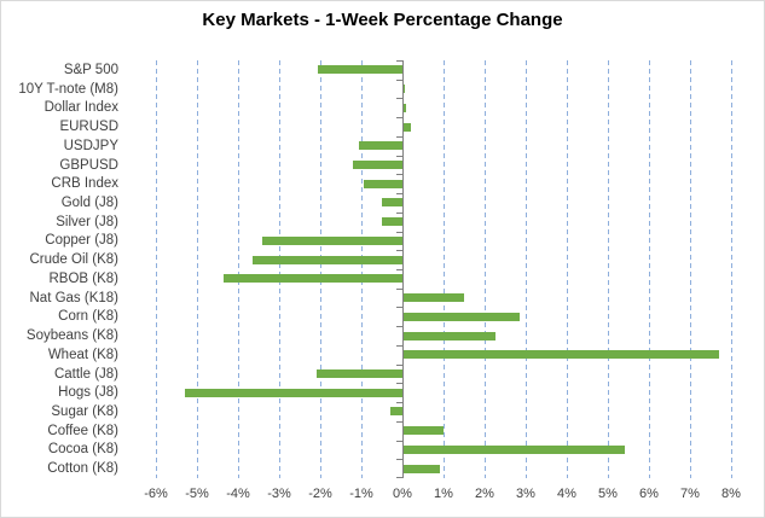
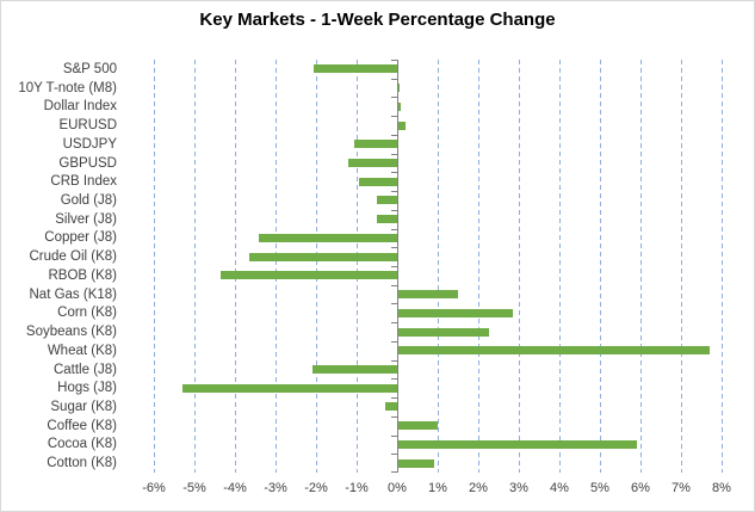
Cocoa (K8): 5.4% -> 5.9%
